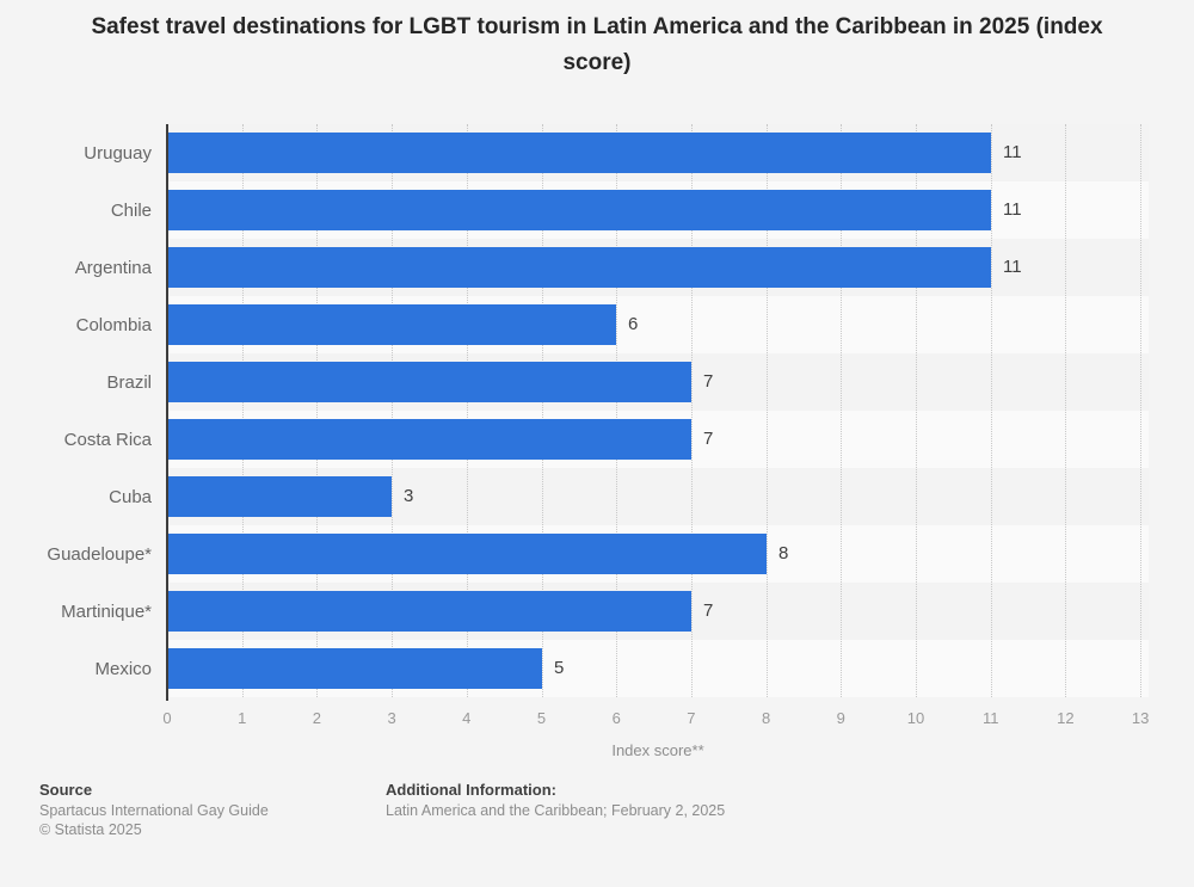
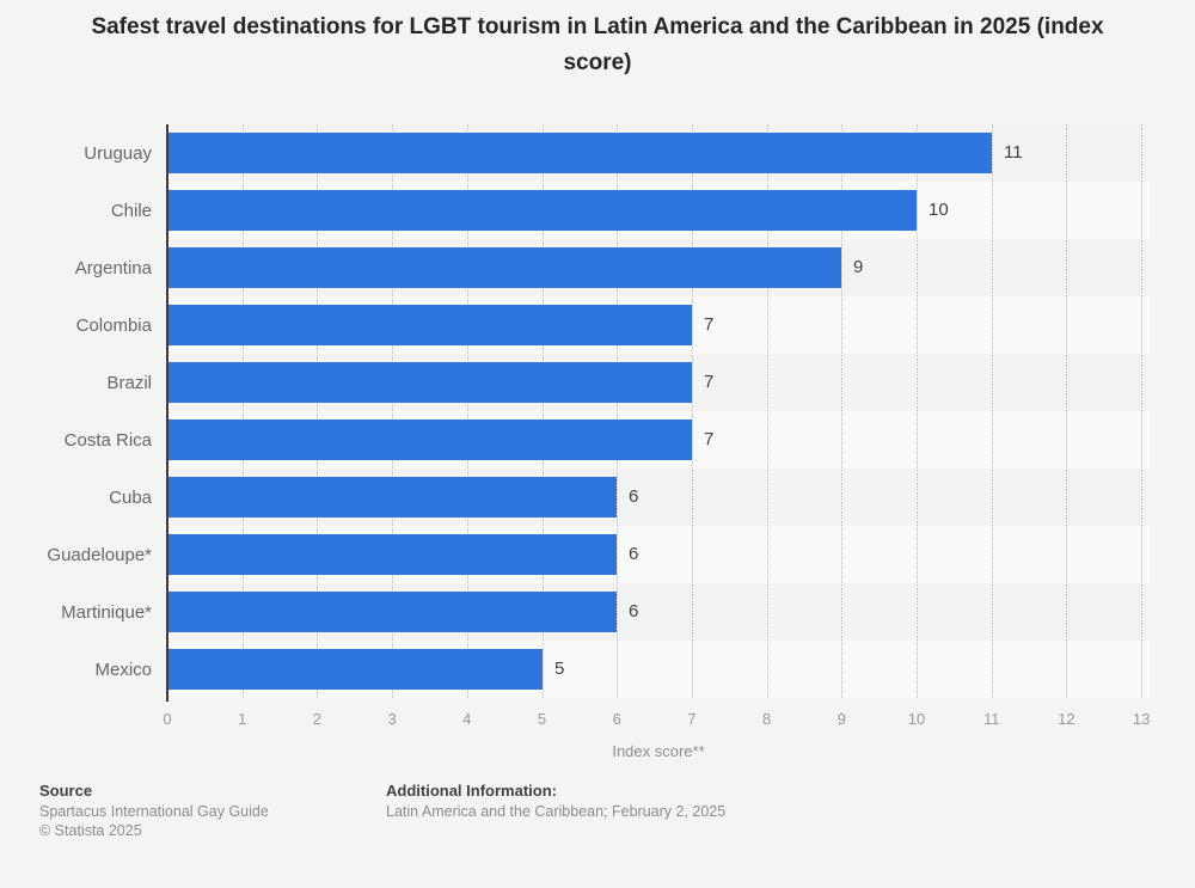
Chile: 11 -> 10
Argentina: 11 -> 9
Colombia: 6 -> 7
Cuba: 3 -> 6
Guadeloupe*: 8 -> 6
Martinique*: 7 -> 6
